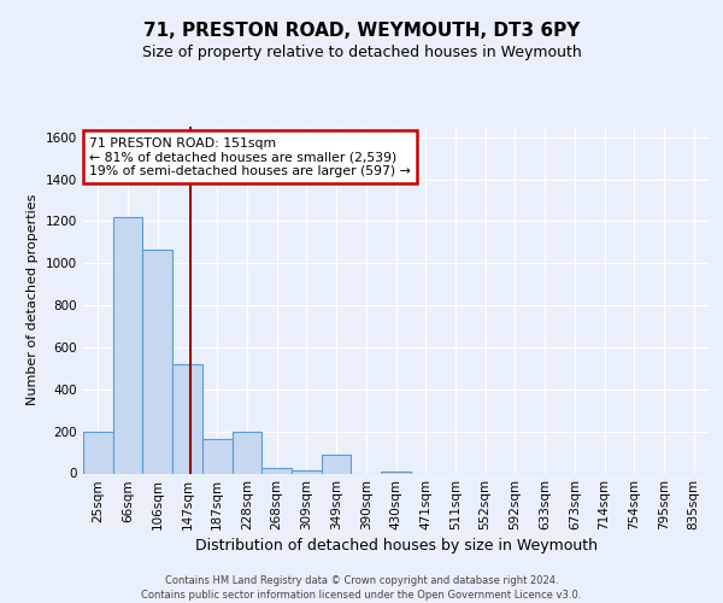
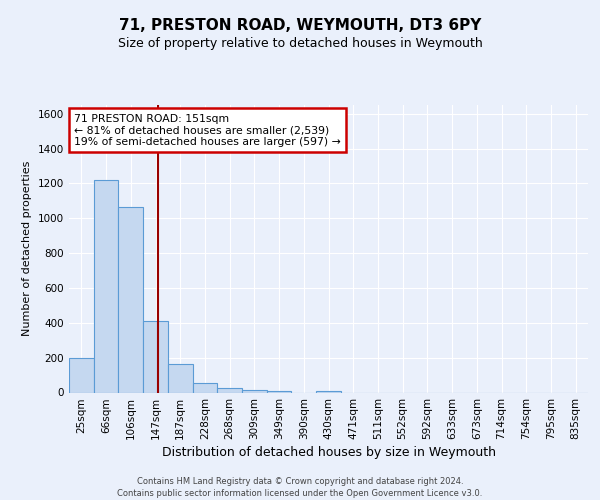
147sqm: 520 -> 410
228sqm: 200 -> 50
349sqm: 90 -> 10
